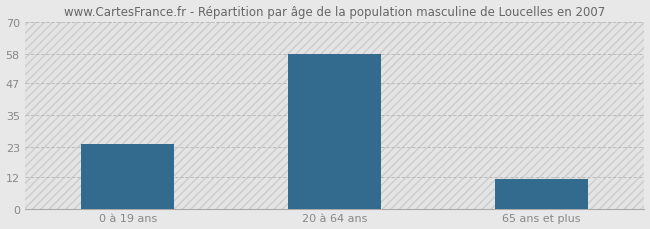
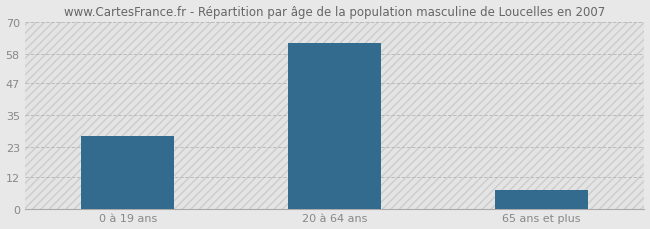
0 à 19 ans: 24 -> 27
20 à 64 ans: 58 -> 62
65 ans et plus: 11 -> 7
